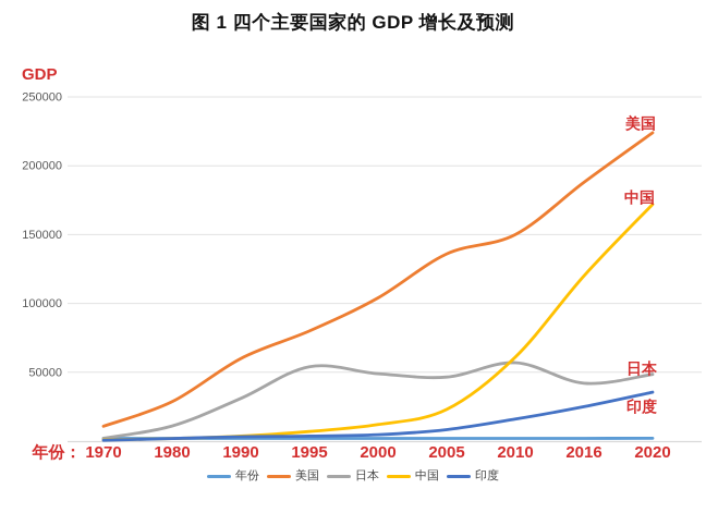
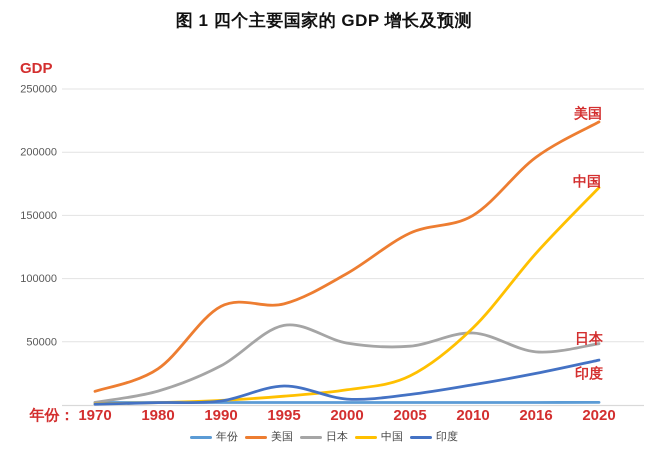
美国/1990: 60000 -> 78000
日本/1995: 54000 -> 63000
印度/1995: 4000 -> 15000
美国/2016: 188000 -> 196000
